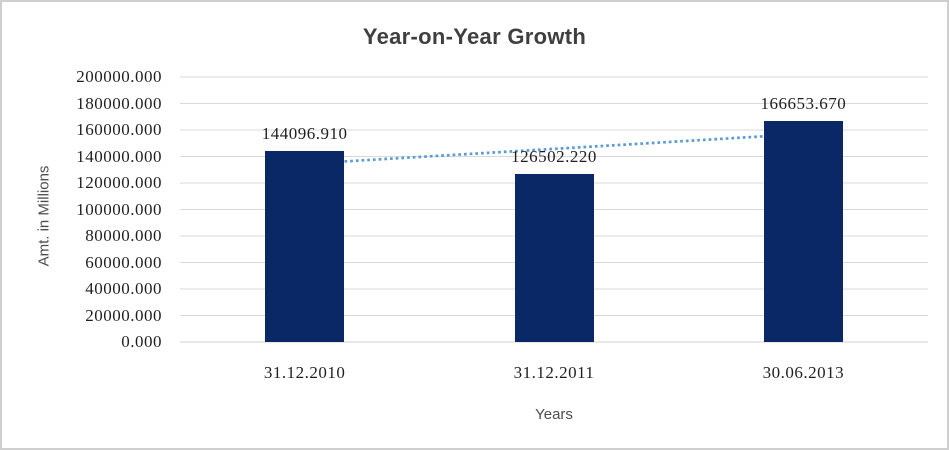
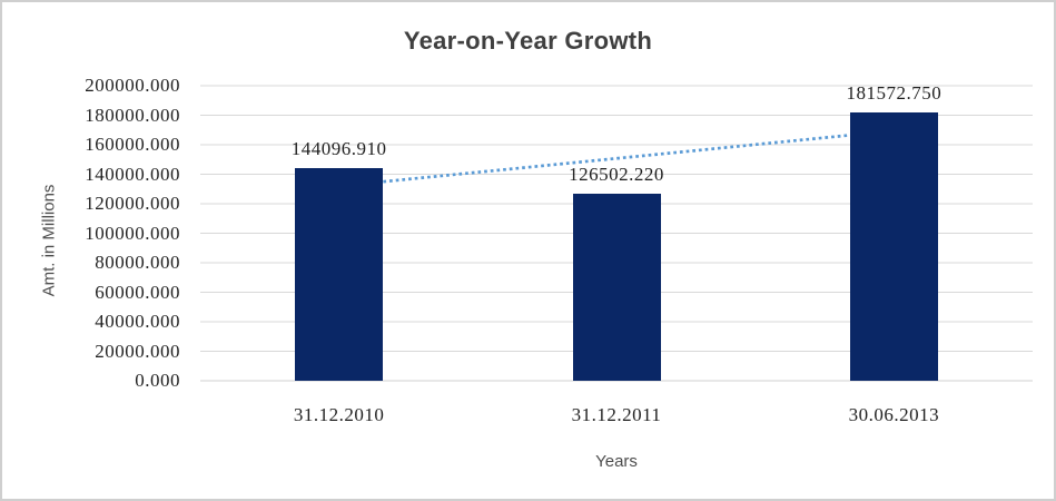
30.06.2013: 166653.670 -> 181572.750
